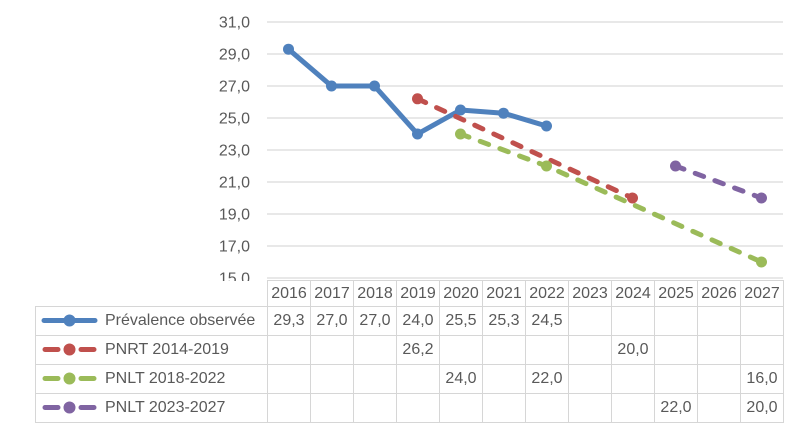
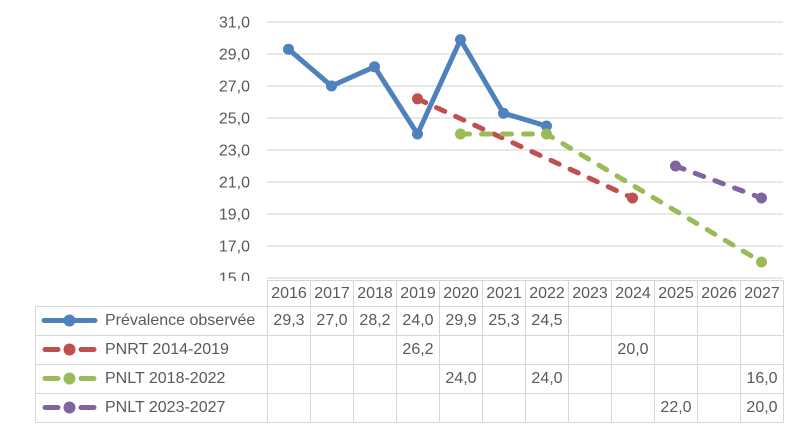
Prévalence observée/2018: 27,0 -> 28,2
Prévalence observée/2020: 25,5 -> 29,9
PNLT 2018-2022/2022: 22,0 -> 24,0
